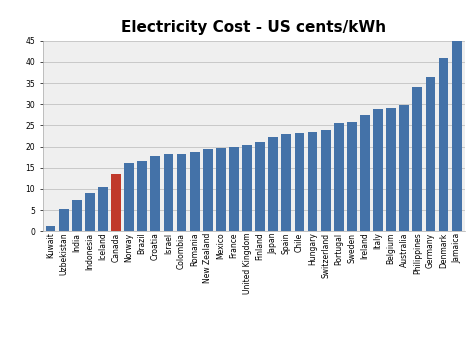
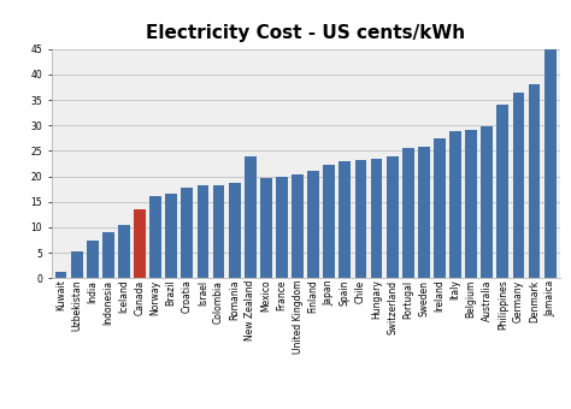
New Zealand: 19.5 -> 24.0
Denmark: 41.0 -> 38.0
